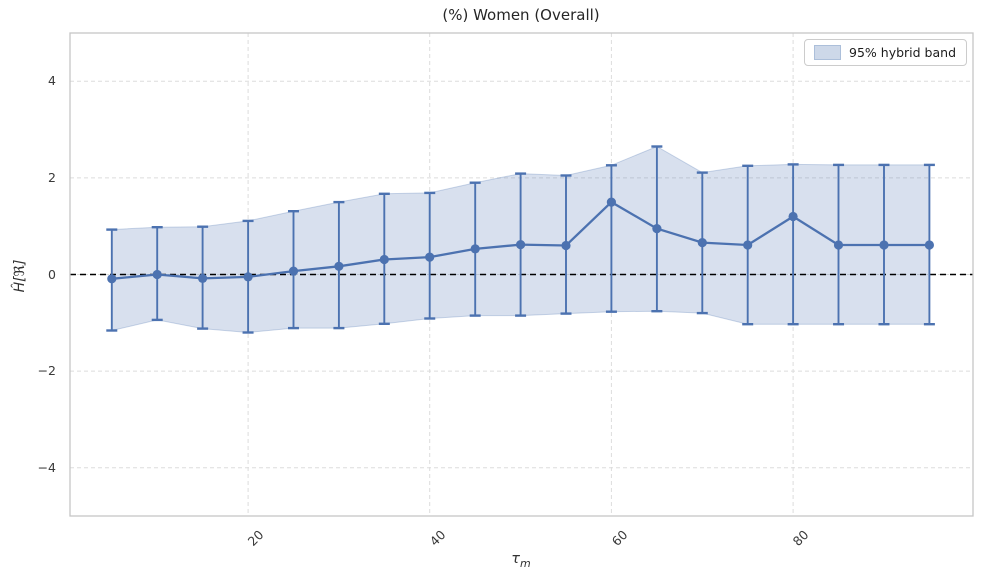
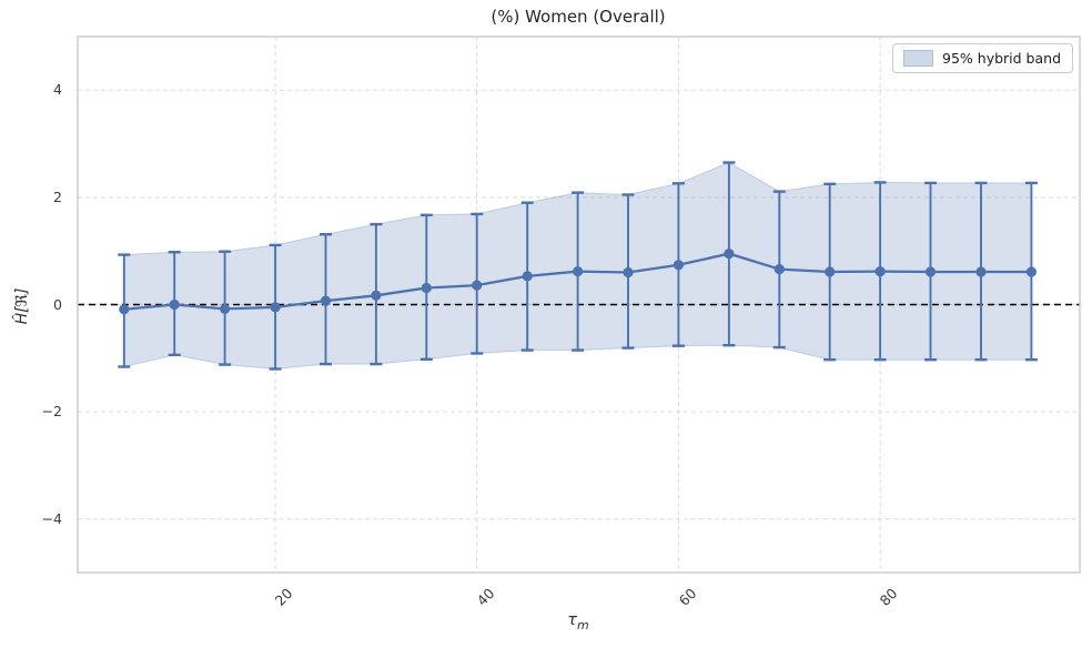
60: 1.5 -> 0.7
80: 1.2 -> 0.6
